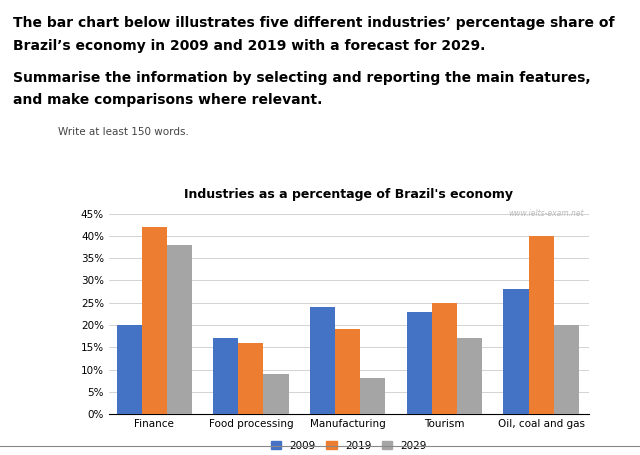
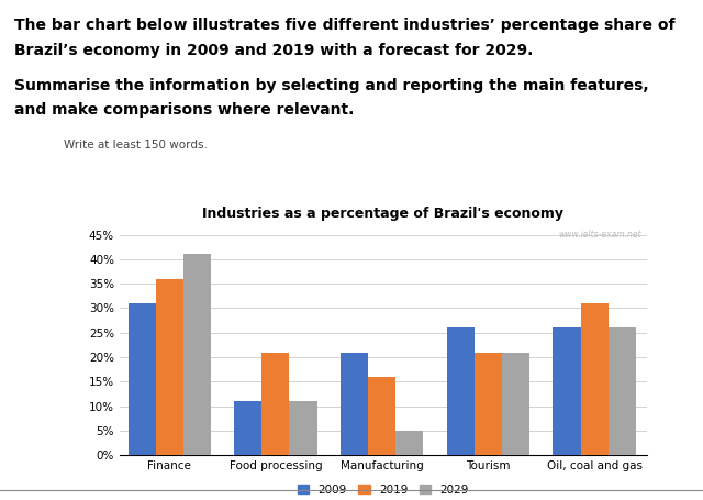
2009/Finance: 20% -> 31%
2019/Finance: 42% -> 36%
2029/Finance: 38% -> 41%
2009/Food processing: 17% -> 11%
2019/Food processing: 16% -> 21%
2029/Food processing: 9% -> 11%
2009/Manufacturing: 24% -> 21%
2019/Manufacturing: 19% -> 16%
2029/Manufacturing: 8% -> 5%
2009/Tourism: 23% -> 26%
2019/Tourism: 25% -> 21%
2029/Tourism: 17% -> 21%
2009/Oil, coal and gas: 28% -> 26%
2019/Oil, coal and gas: 40% -> 31%
2029/Oil, coal and gas: 20% -> 26%
